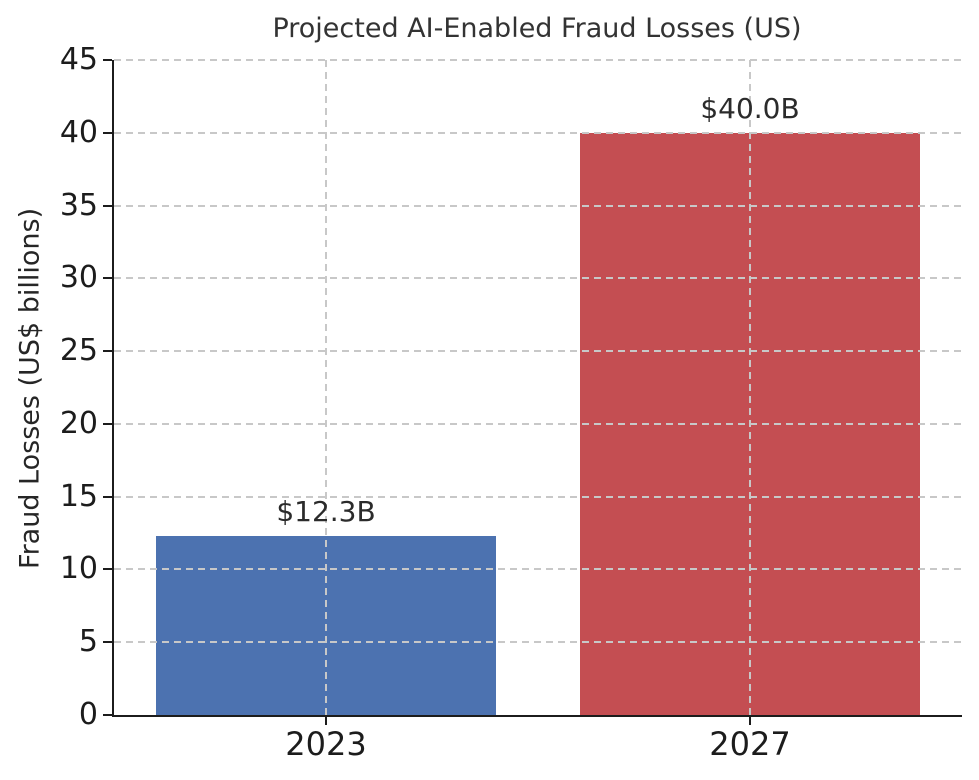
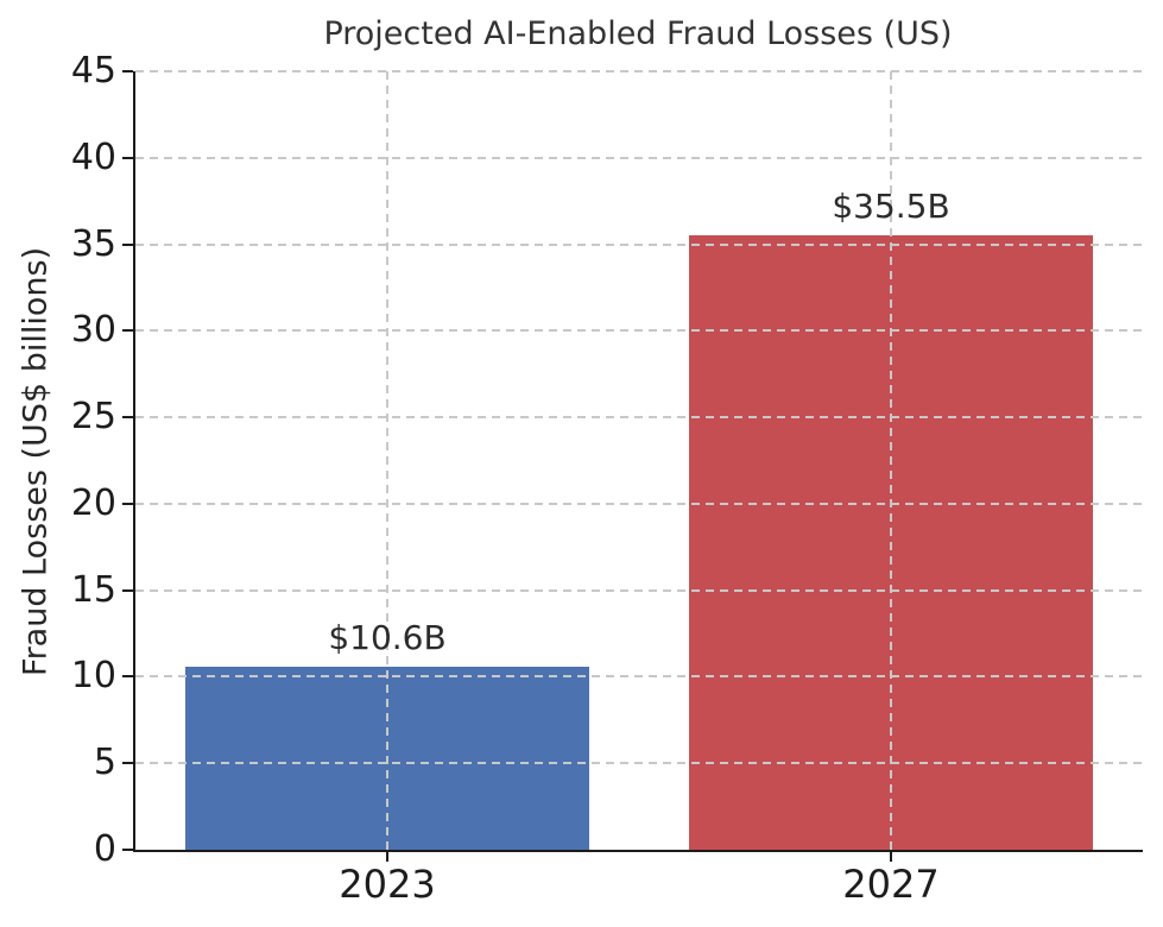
2023: $12.3B -> $10.6B
2027: $40.0B -> $35.5B
